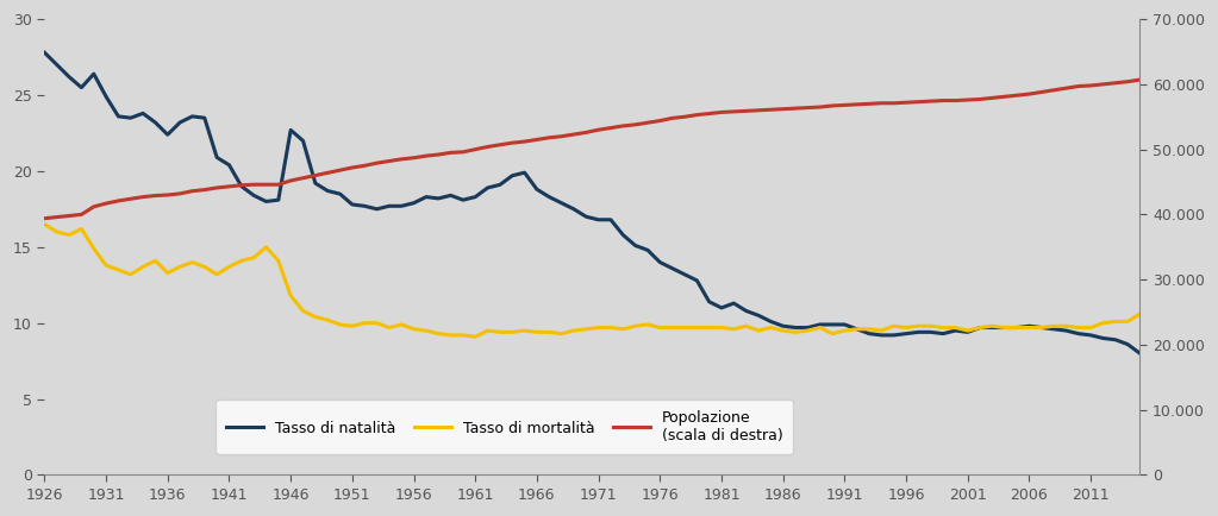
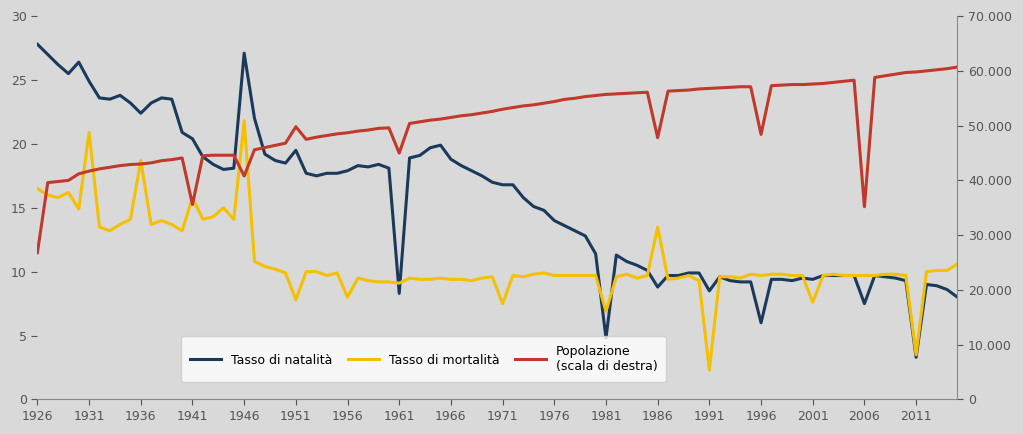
Popolazione (scala di destra)/1926: 39.4 -> 26.8
Tasso di mortalità/1931: 13.8 -> 20.9
Tasso di mortalità/1936: 13.3 -> 18.7
Tasso di mortalità/1941: 13.7 -> 15.8
Popolazione (scala di destra)/1941: 44.3 -> 35.6
Tasso di natalità/1946: 22.7 -> 27.1
Tasso di mortalità/1946: 11.8 -> 21.8
Popolazione (scala di destra)/1946: 45.2 -> 40.8
Tasso di natalità/1951: 17.8 -> 19.5
Tasso di mortalità/1951: 9.8 -> 7.8
Popolazione (scala di destra)/1951: 47.2 -> 49.8
Tasso di mortalità/1956: 9.6 -> 8.0
Tasso di natalità/1961: 18.3 -> 8.3
Popolazione (scala di destra)/1961: 50.0 -> 45.0
Tasso di mortalità/1971: 9.7 -> 7.5
Tasso di natalità/1981: 11.0 -> 4.8
Tasso di mortalità/1981: 9.7 -> 6.9
Tasso di natalità/1986: 9.8 -> 8.8
Tasso di mortalità/1986: 9.5 -> 13.5
Popolazione (scala di destra)/1986: 56.2 -> 47.8
Tasso di natalità/1991: 9.9 -> 8.5
Tasso di mortalità/1991: 9.5 -> 2.3
Tasso di natalità/1996: 9.3 -> 6.0
Popolazione (scala di destra)/1996: 57.2 -> 48.4
Tasso di mortalità/2001: 9.5 -> 7.6
Tasso di natalità/2006: 9.8 -> 7.5
Popolazione (scala di destra)/2006: 58.5 -> 35.2
Tasso di natalità/2011: 9.2 -> 3.3
Tasso di mortalità/2011: 9.7 -> 3.5
